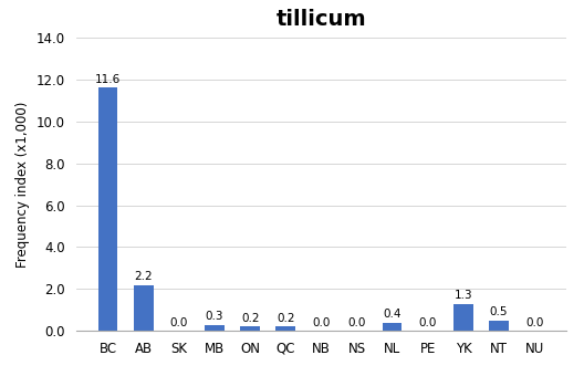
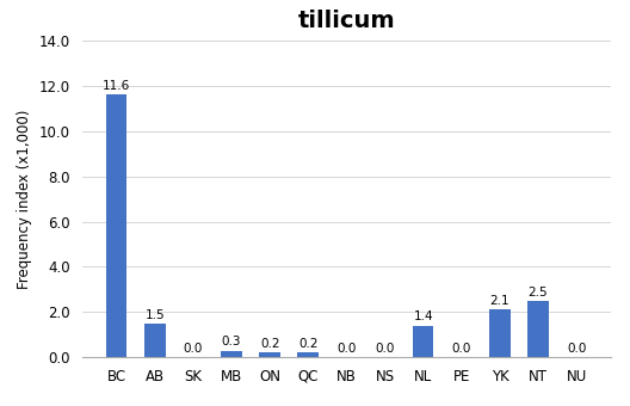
AB: 2.2 -> 1.5
NL: 0.4 -> 1.4
YK: 1.3 -> 2.1
NT: 0.5 -> 2.5
